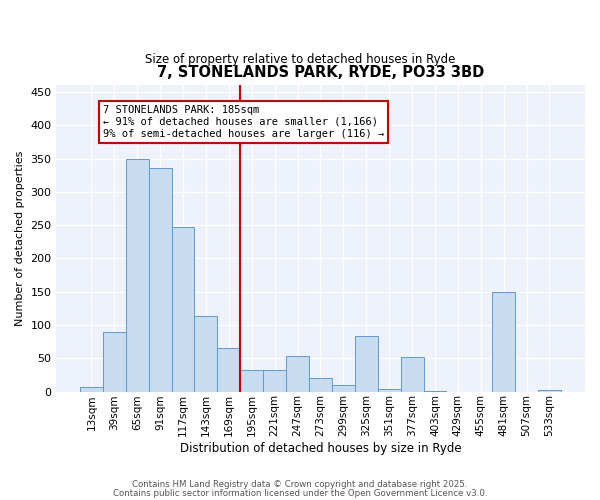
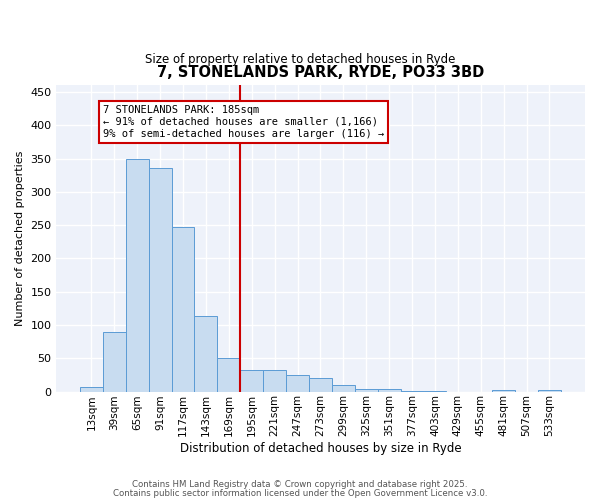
169sqm: 66 -> 50
247sqm: 54 -> 25
325sqm: 84 -> 4
377sqm: 52 -> 1
481sqm: 150 -> 3
